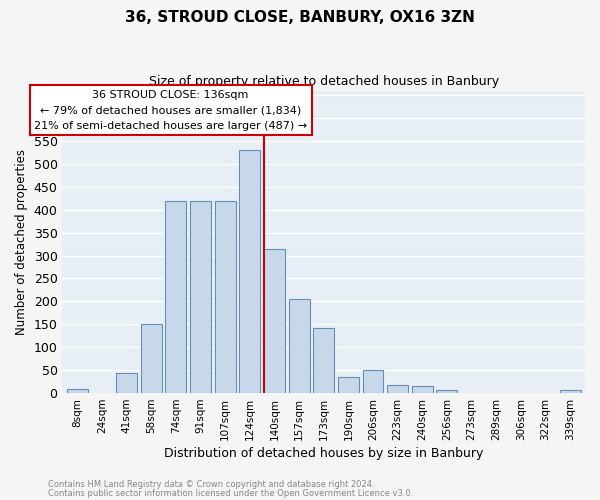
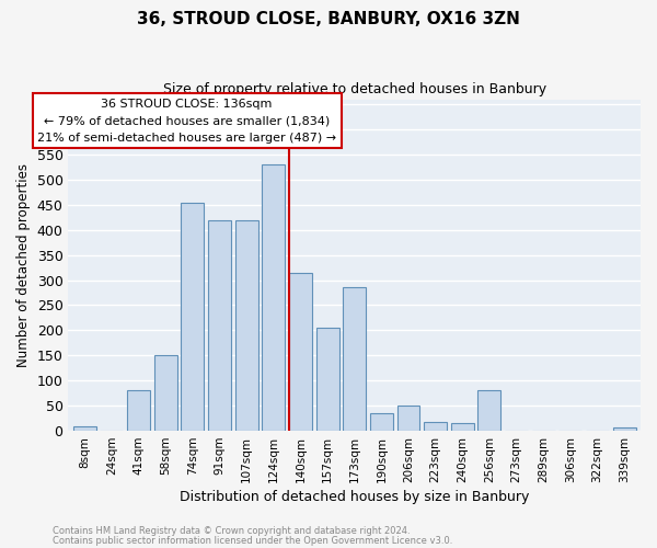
41sqm: 44 -> 80
74sqm: 418 -> 455
173sqm: 142 -> 285
256sqm: 7 -> 80
